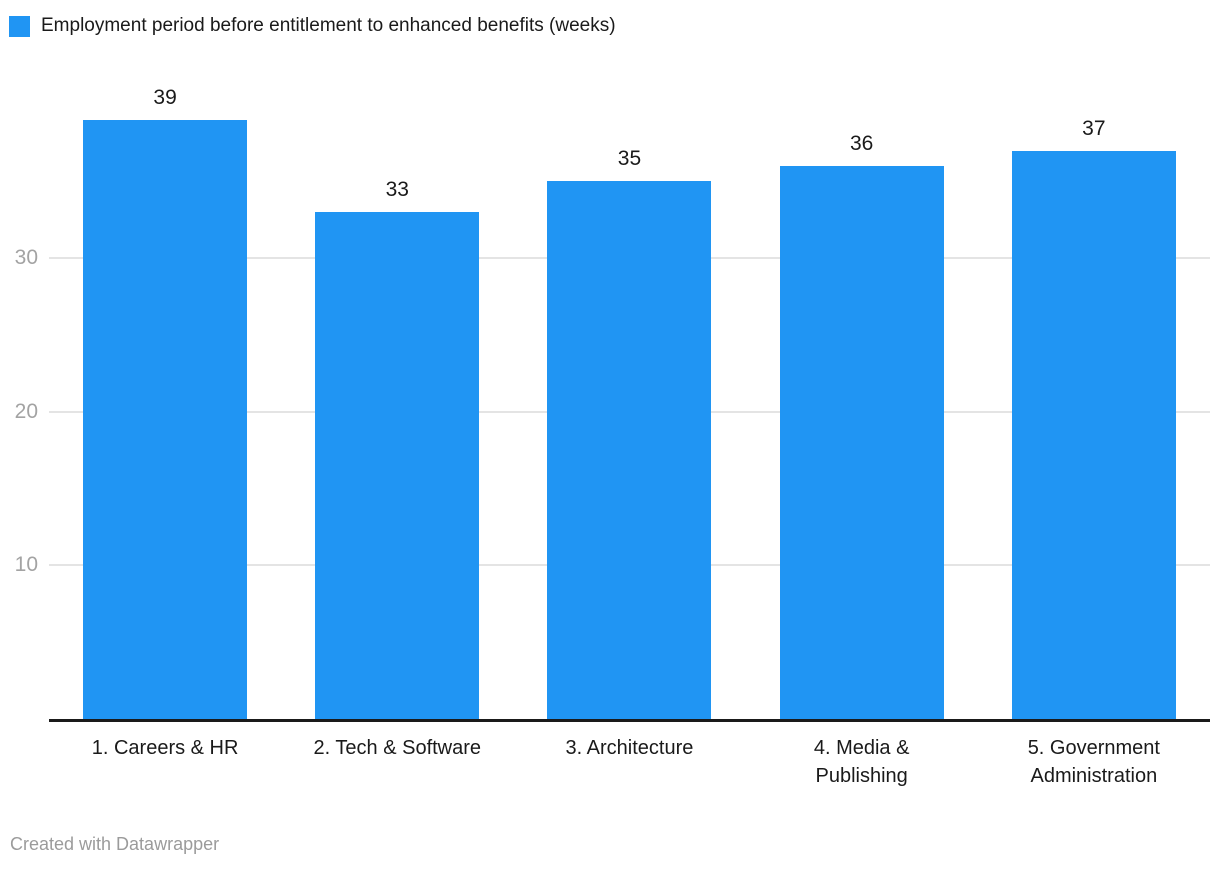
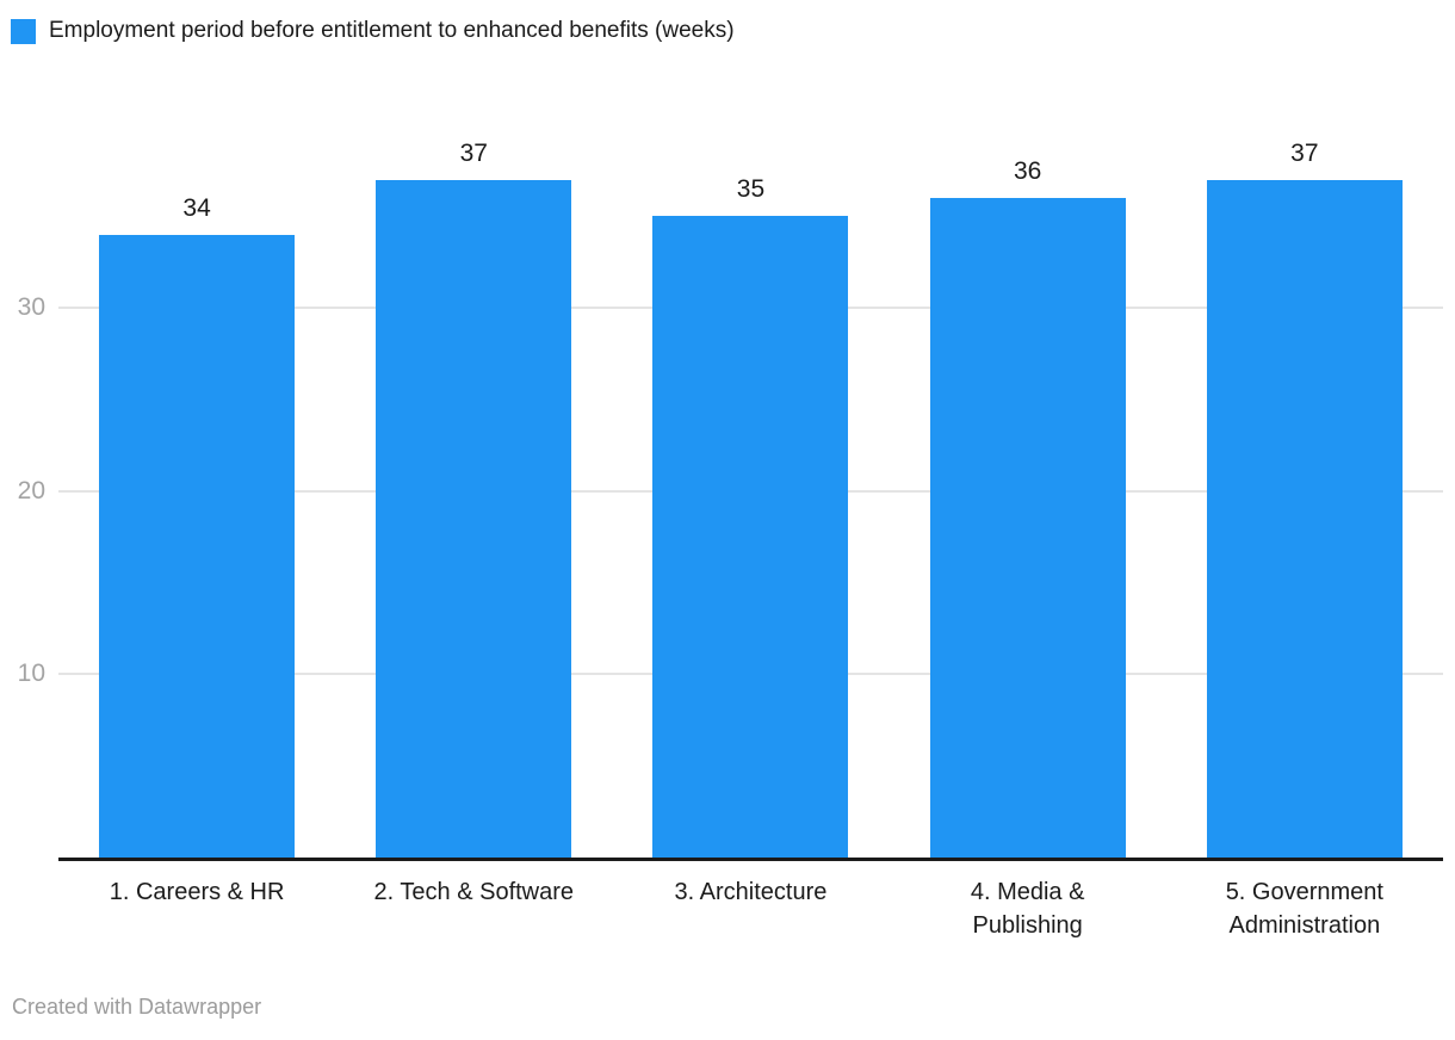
1. Careers & HR: 39 -> 34
2. Tech & Software: 33 -> 37
